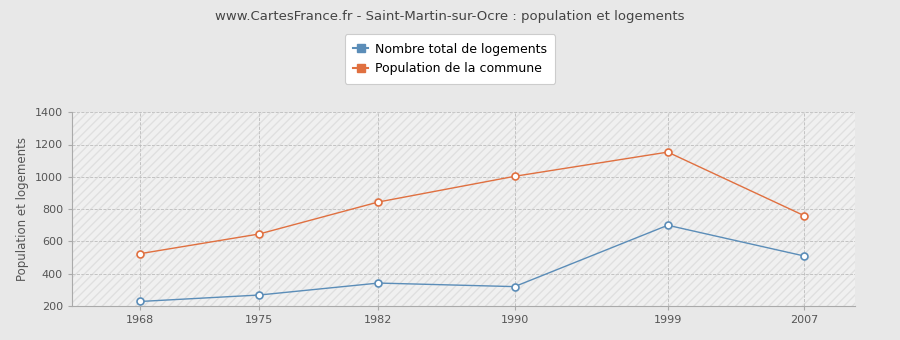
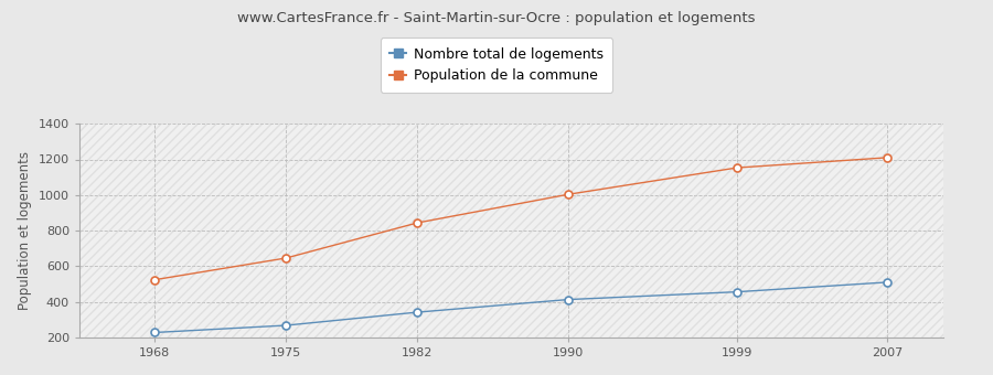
Nombre total de logements/1990: 320 -> 410
Nombre total de logements/1999: 700 -> 460
Population de la commune/2007: 760 -> 1210
